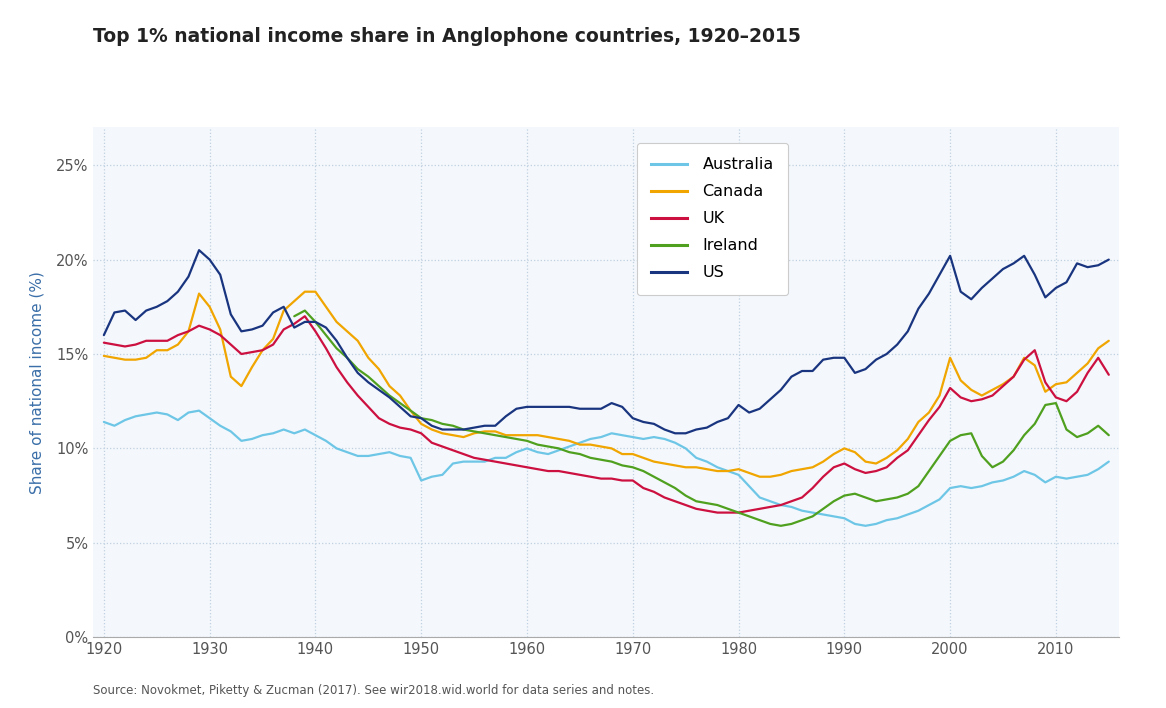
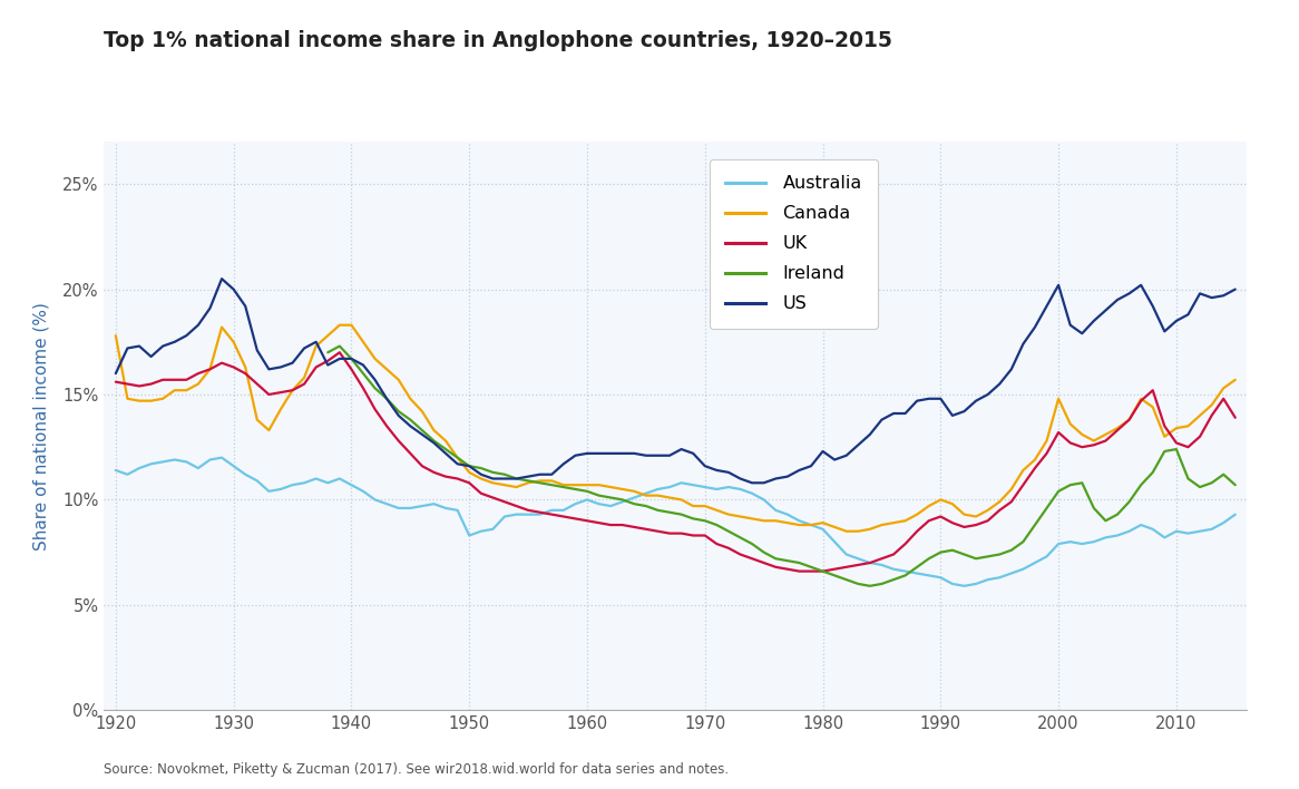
Canada/1920: 14.9% -> 17.8%
